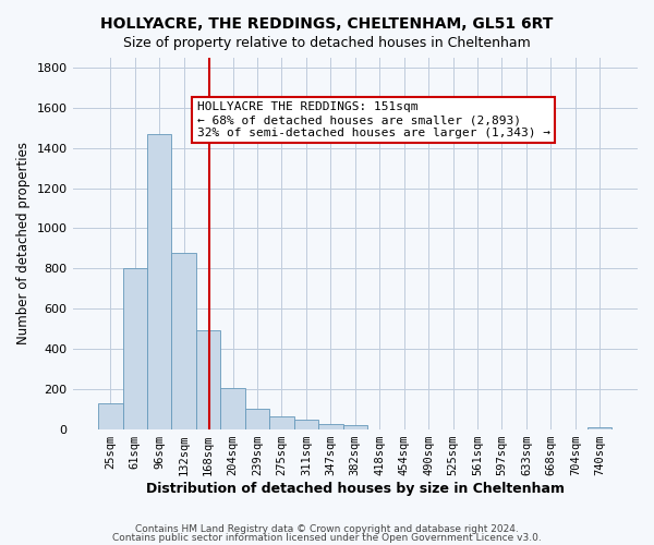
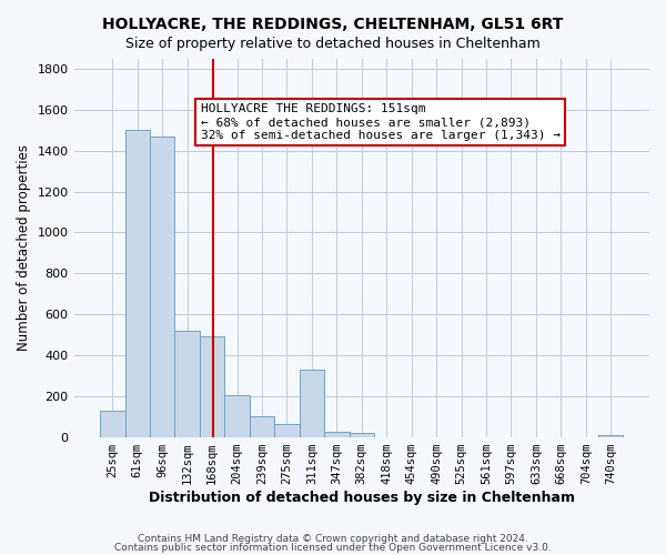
61sqm: 800 -> 1500
132sqm: 880 -> 520
311sqm: 50 -> 330
